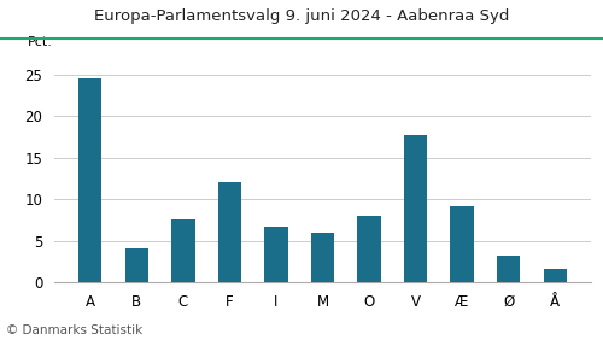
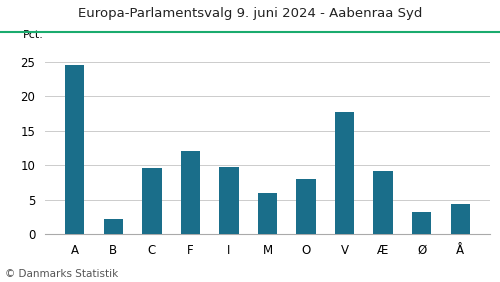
B: 4.0 -> 2.2
C: 7.5 -> 9.6
I: 6.7 -> 9.8
Å: 1.6 -> 4.4
